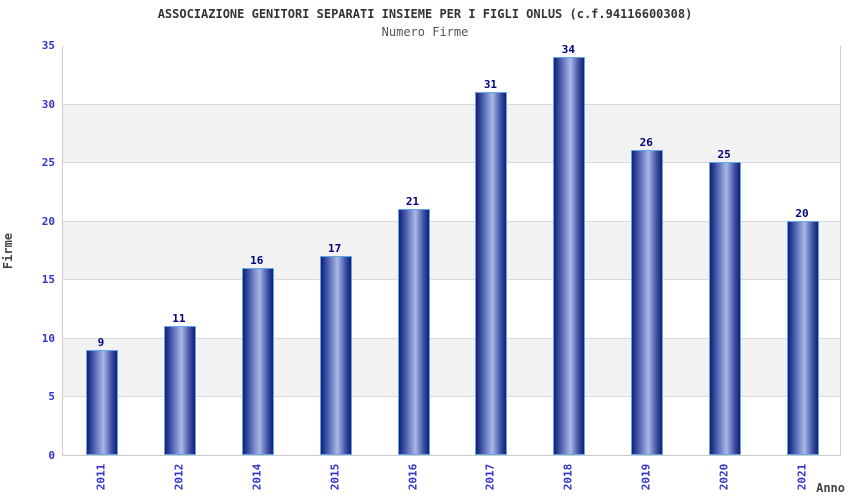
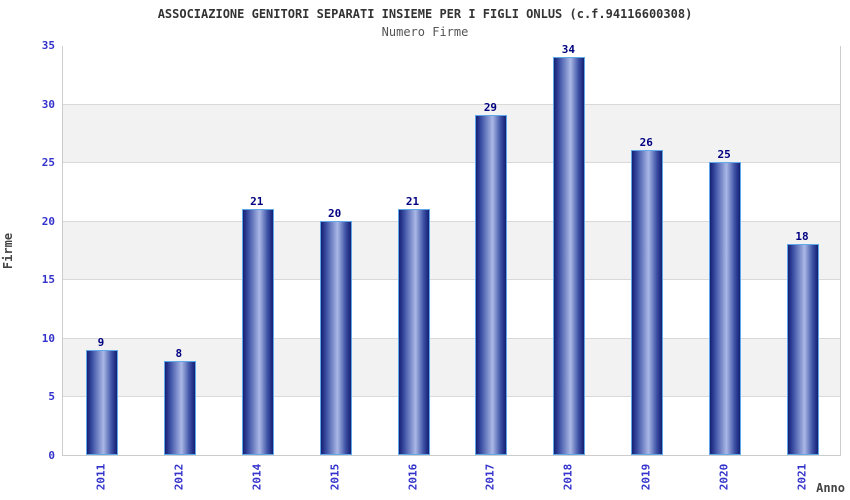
2012: 11 -> 8
2014: 16 -> 21
2015: 17 -> 20
2017: 31 -> 29
2021: 20 -> 18
